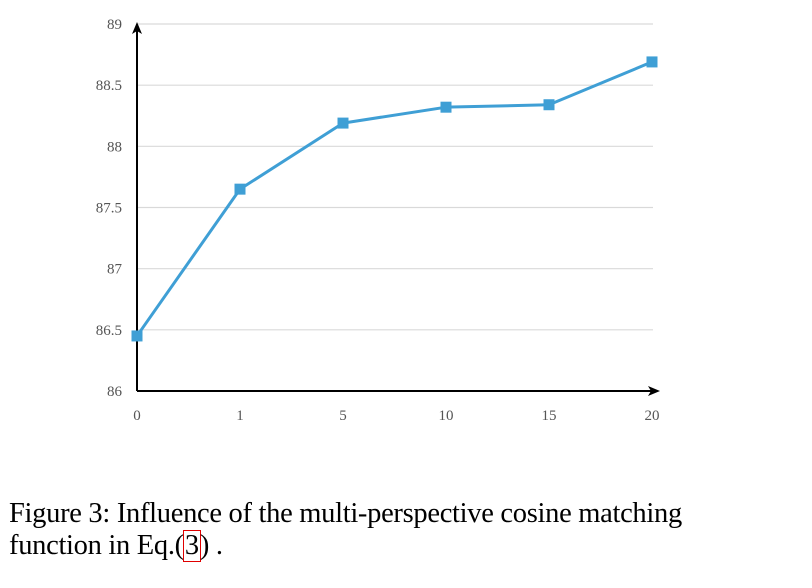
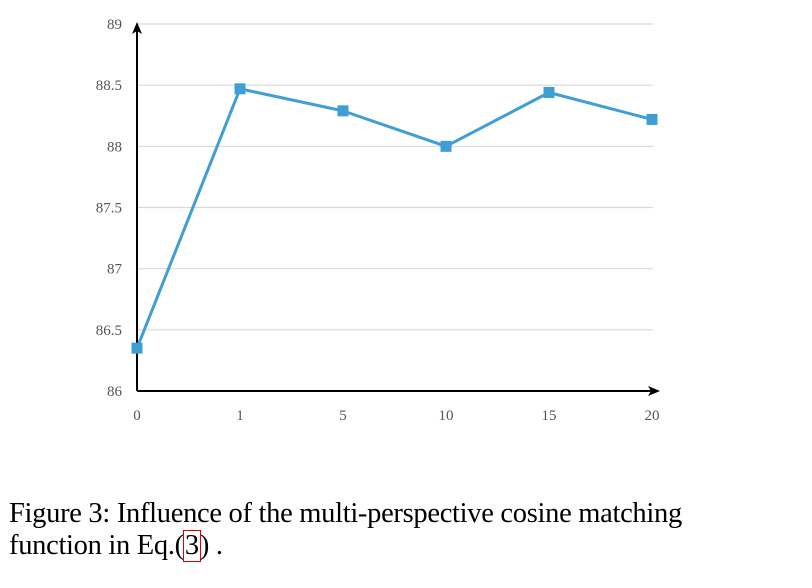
0: 86.45 -> 86.35
1: 87.65 -> 88.47
5: 88.19 -> 88.29
10: 88.32 -> 88.00
15: 88.34 -> 88.44
20: 88.69 -> 88.22
